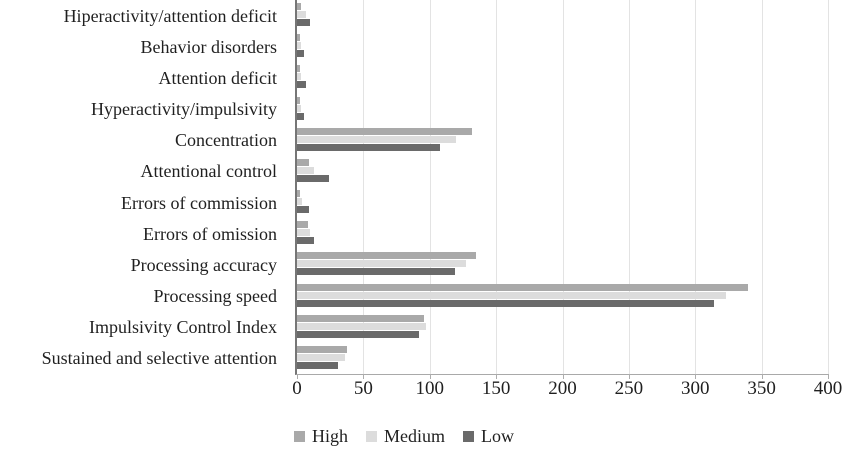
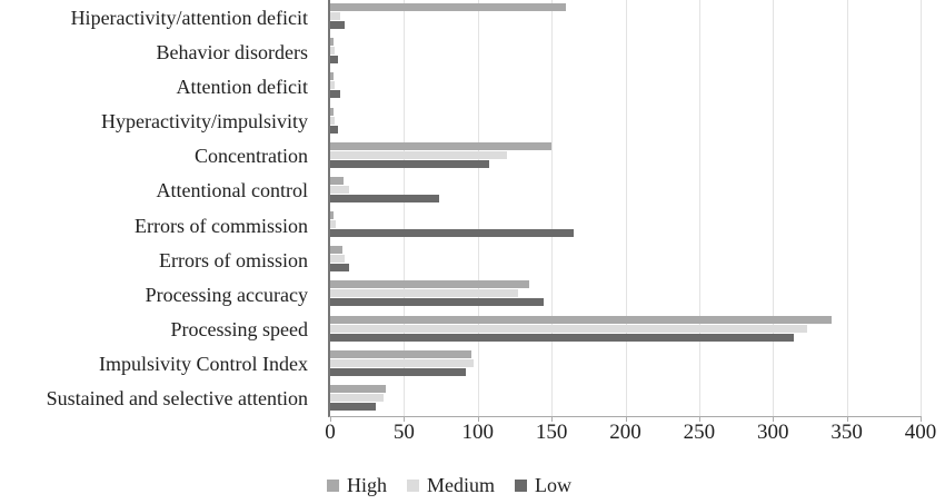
High/Hiperactivity/attention deficit: 3 -> 160
High/Concentration: 132 -> 150
Low/Attentional control: 24 -> 74
Low/Errors of commission: 9 -> 165
Low/Processing accuracy: 119 -> 145
